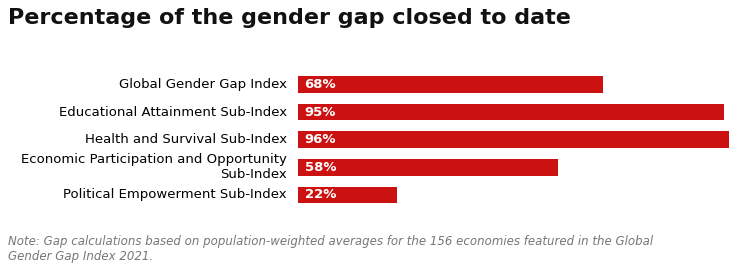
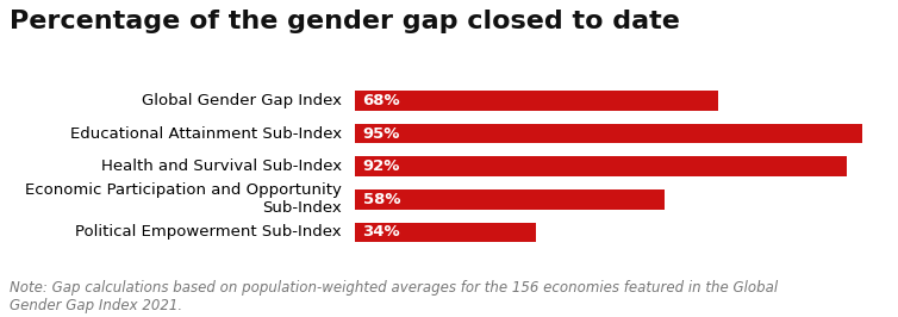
Health and Survival Sub-Index: 96% -> 92%
Political Empowerment Sub-Index: 22% -> 34%
